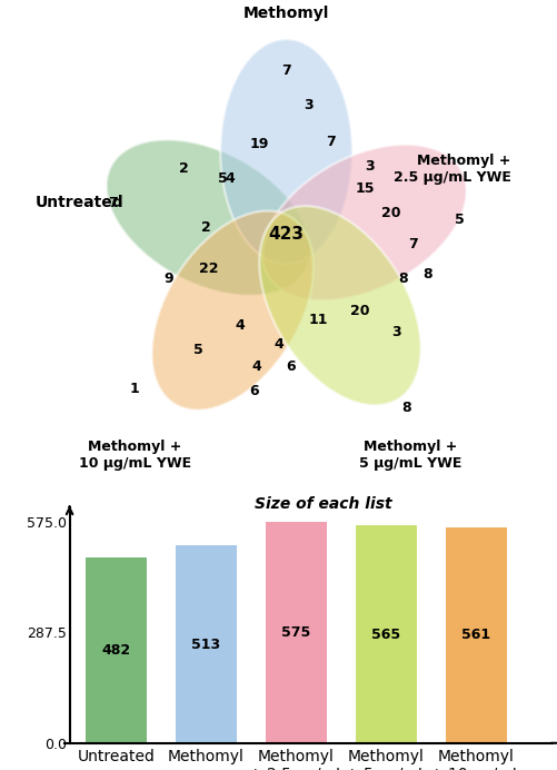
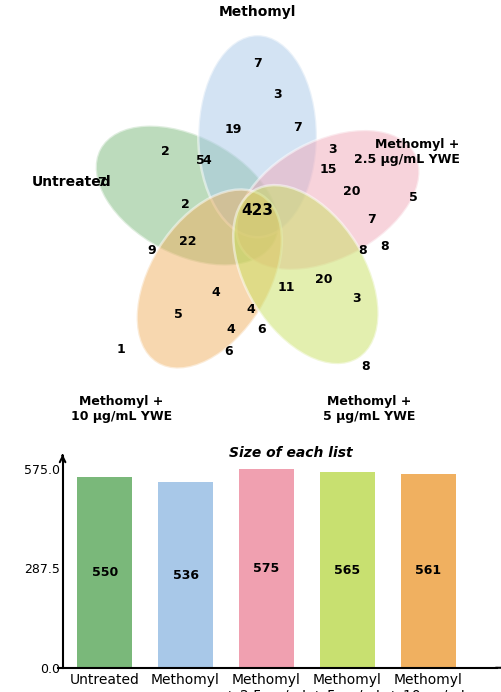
Untreated: 482 -> 550
Methomyl: 513 -> 536
